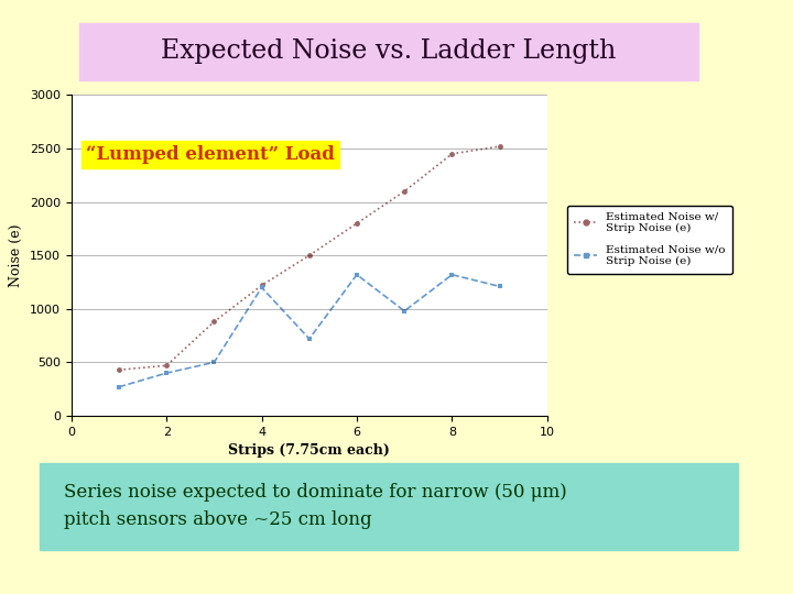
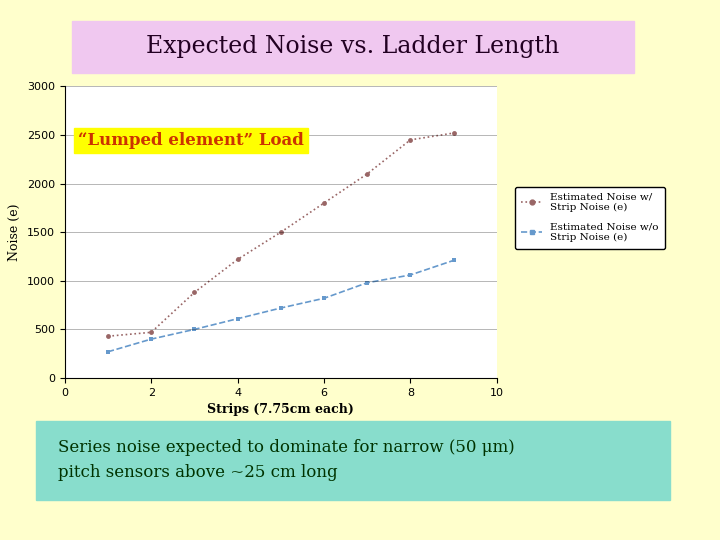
Estimated Noise w/o Strip Noise (e)/4: 1200 -> 610
Estimated Noise w/o Strip Noise (e)/6: 1320 -> 820
Estimated Noise w/o Strip Noise (e)/8: 1320 -> 1060
